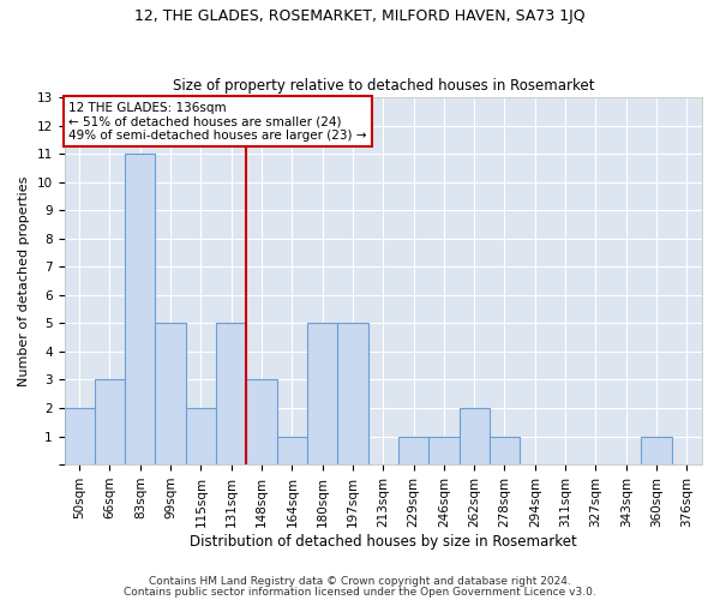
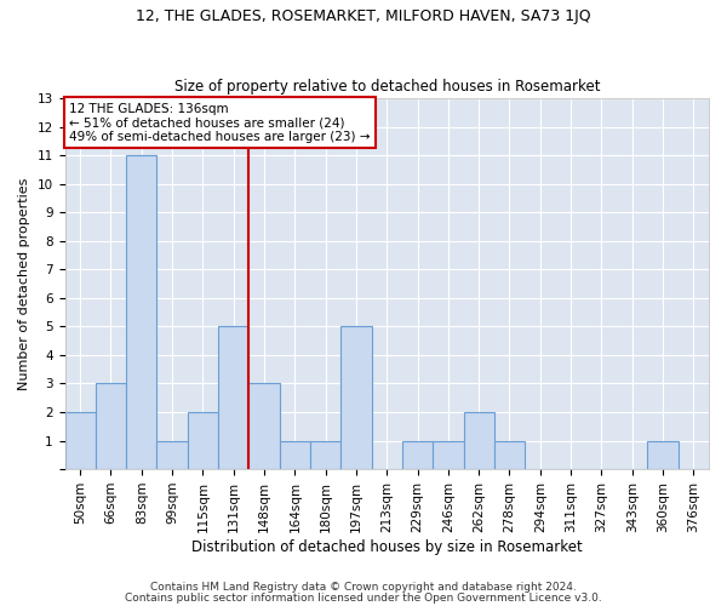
99sqm: 5 -> 1
180sqm: 5 -> 1
